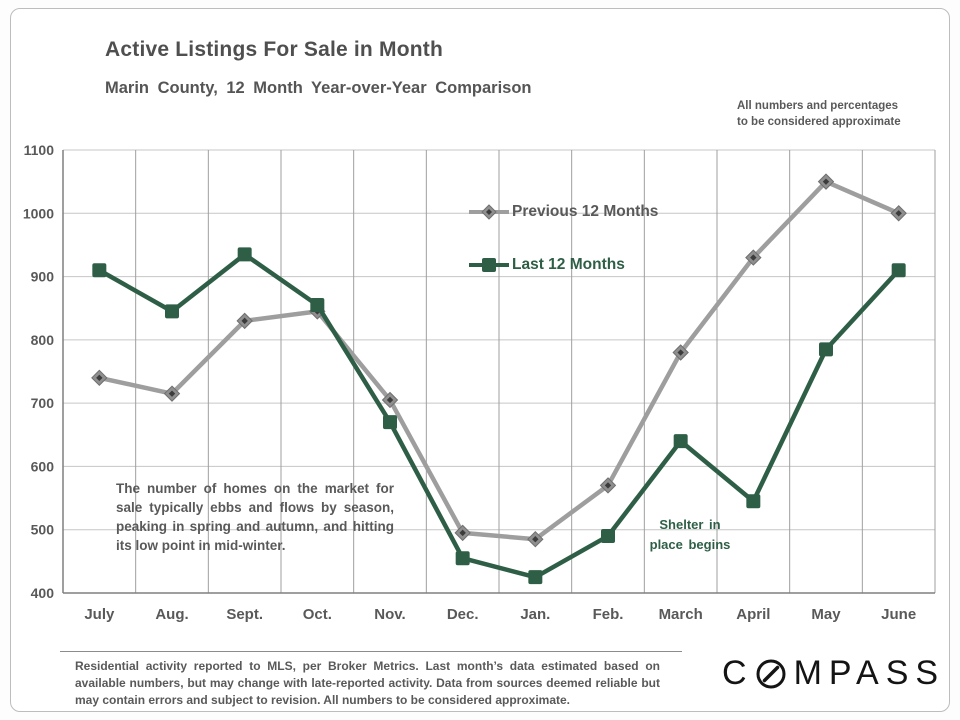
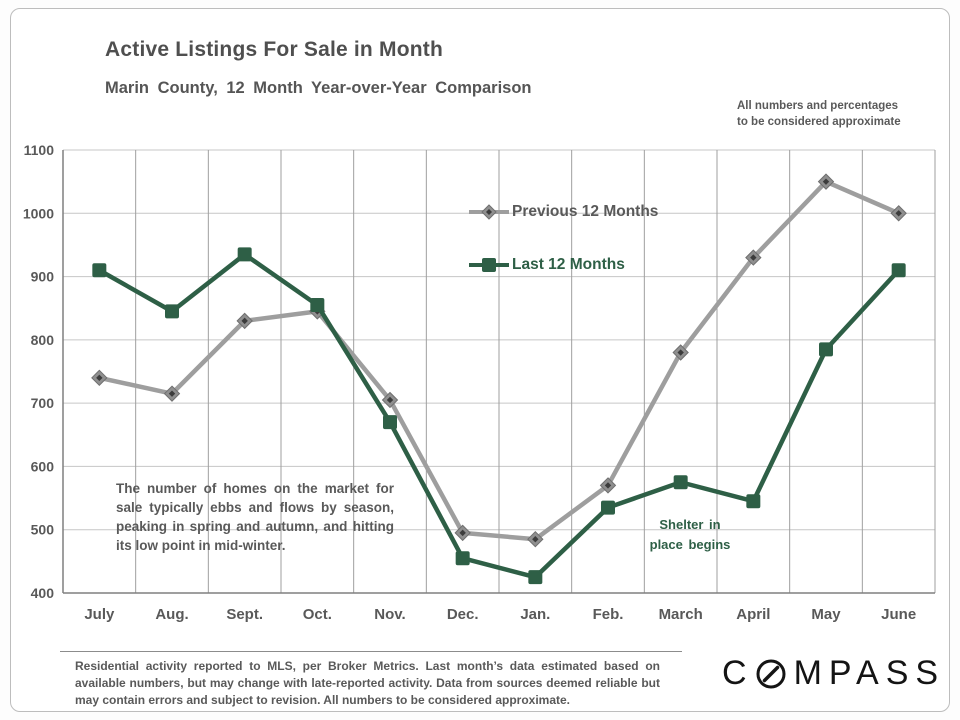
Last 12 Months/Feb.: 490 -> 540
Last 12 Months/March: 640 -> 580
